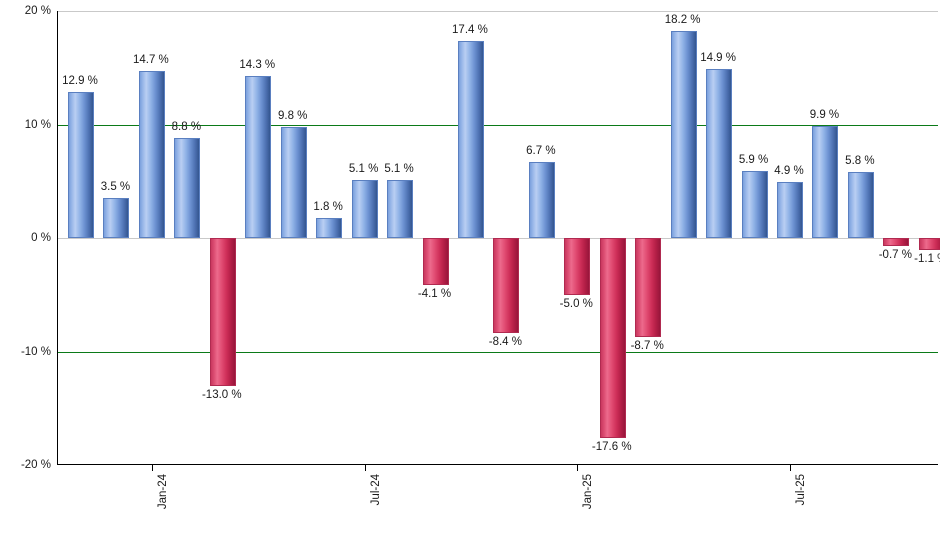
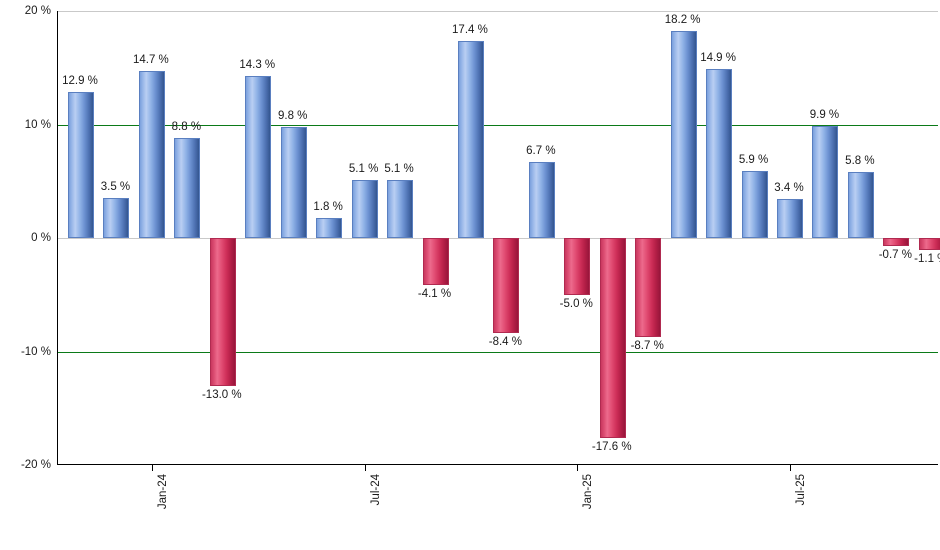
Jul-25: 4.9 -> 3.4
